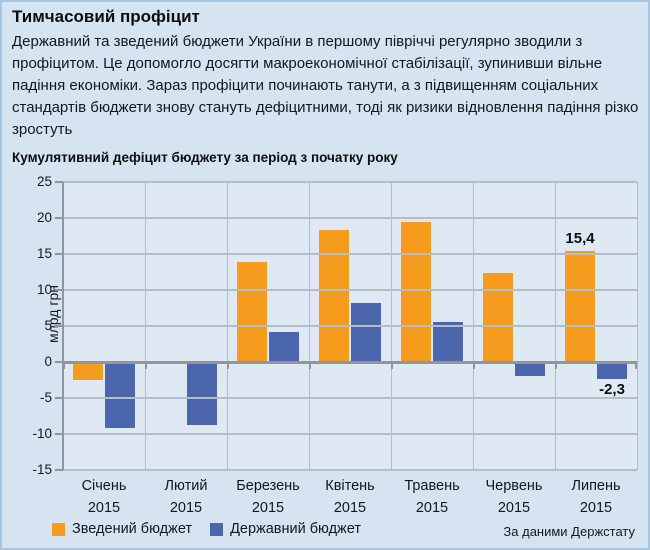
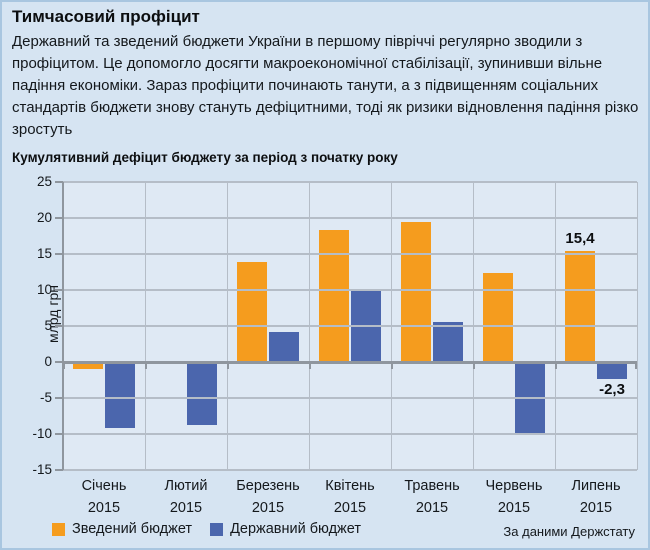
Зведений бюджет/Січень: -2 -> -1
Державний бюджет/Квітень: 8 -> 10
Державний бюджет/Червень: -2 -> -10
